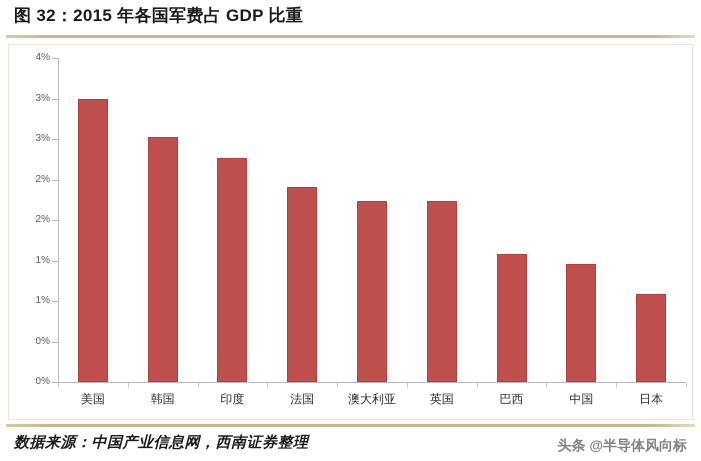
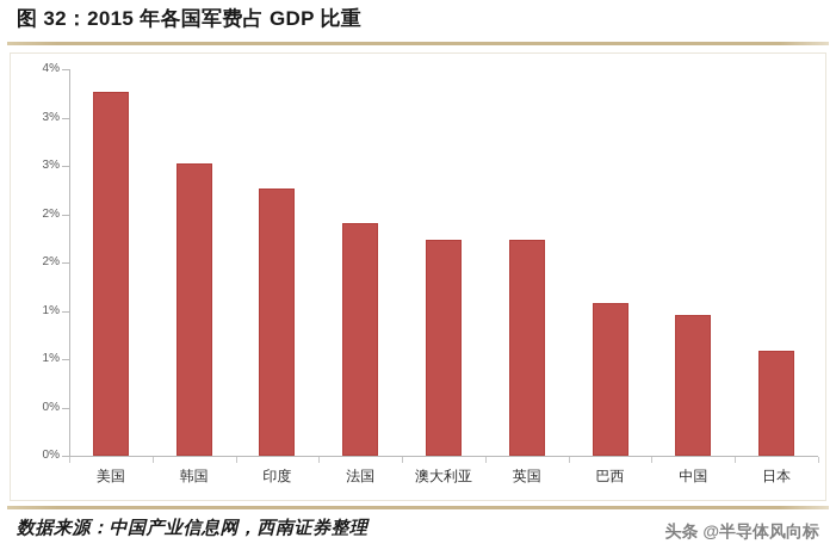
美国: 3.5% -> 3.8%
